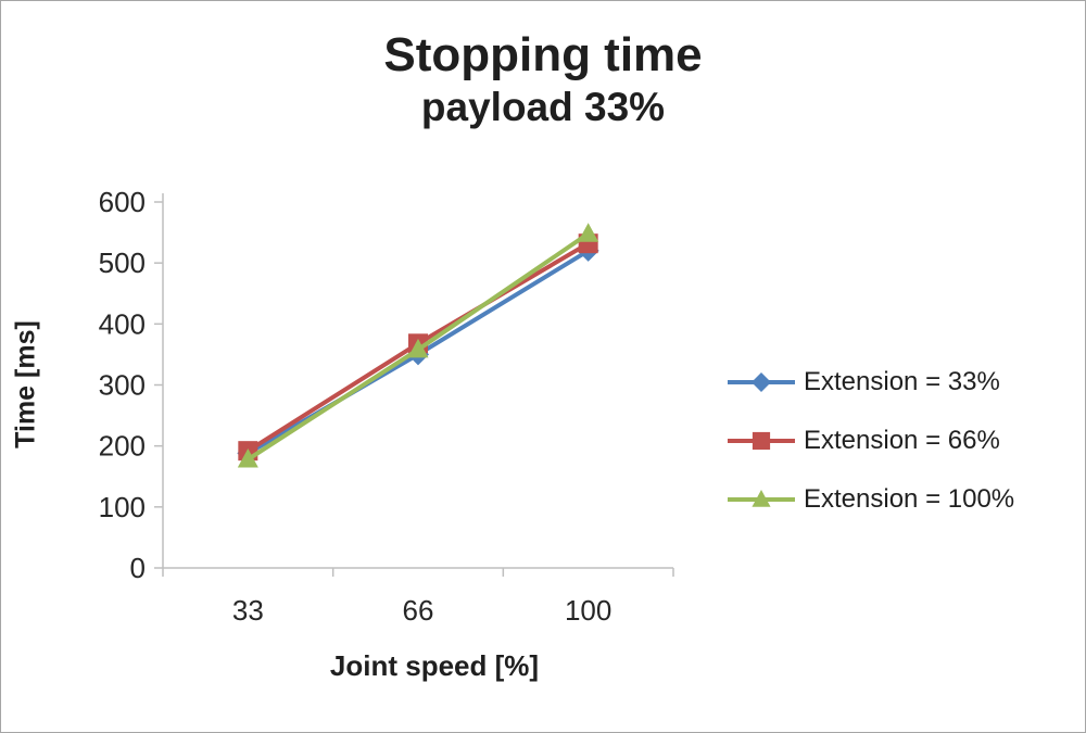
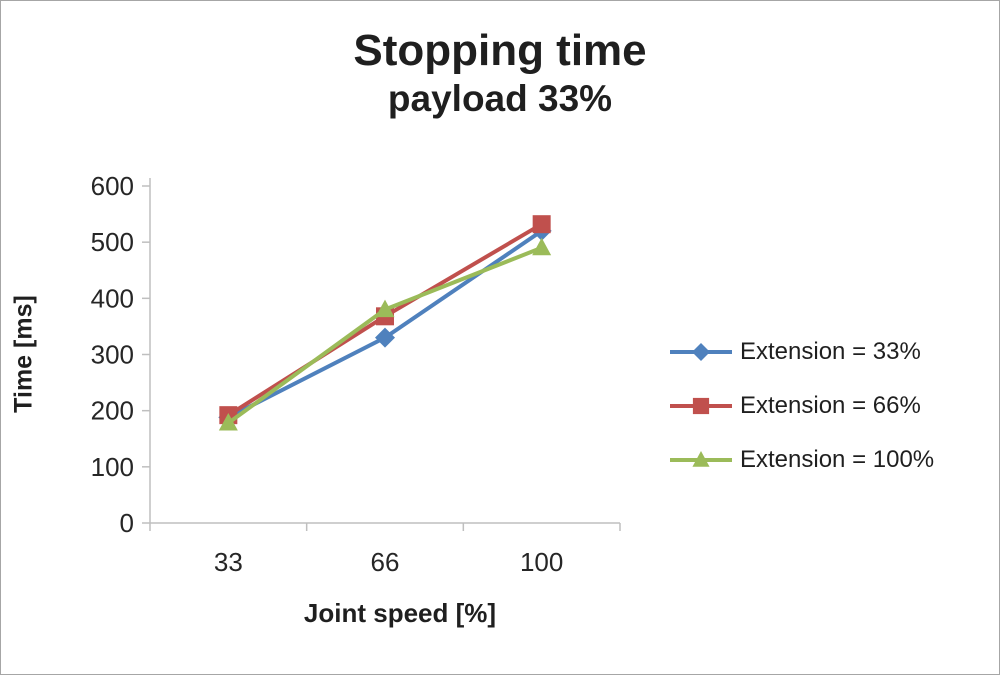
Extension = 33%/66: 350 -> 330
Extension = 100%/66: 360 -> 380
Extension = 100%/100: 550 -> 490
